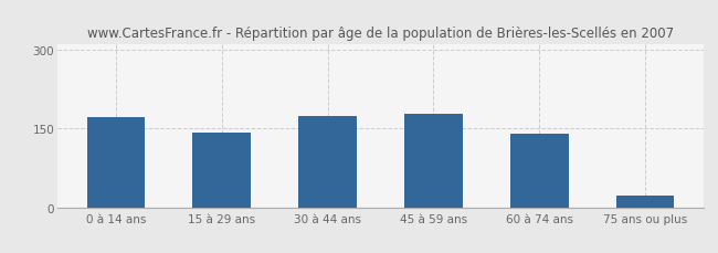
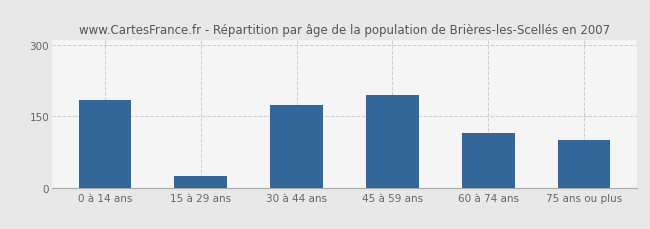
0 à 14 ans: 172 -> 185
15 à 29 ans: 142 -> 25
45 à 59 ans: 178 -> 195
60 à 74 ans: 141 -> 115
75 ans ou plus: 22 -> 100
